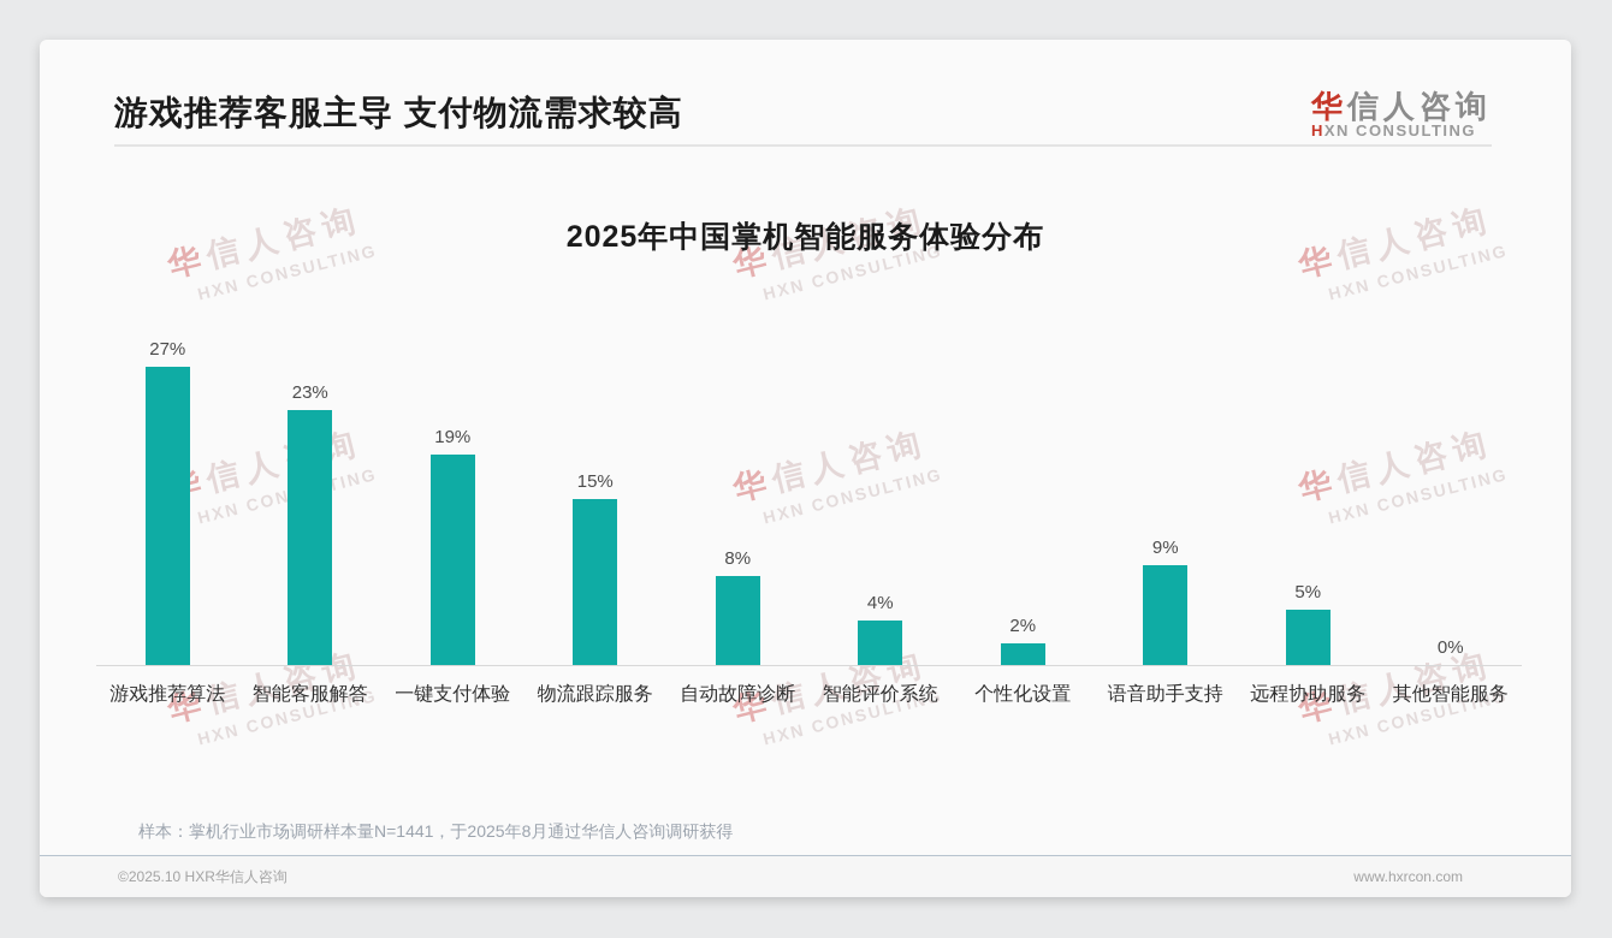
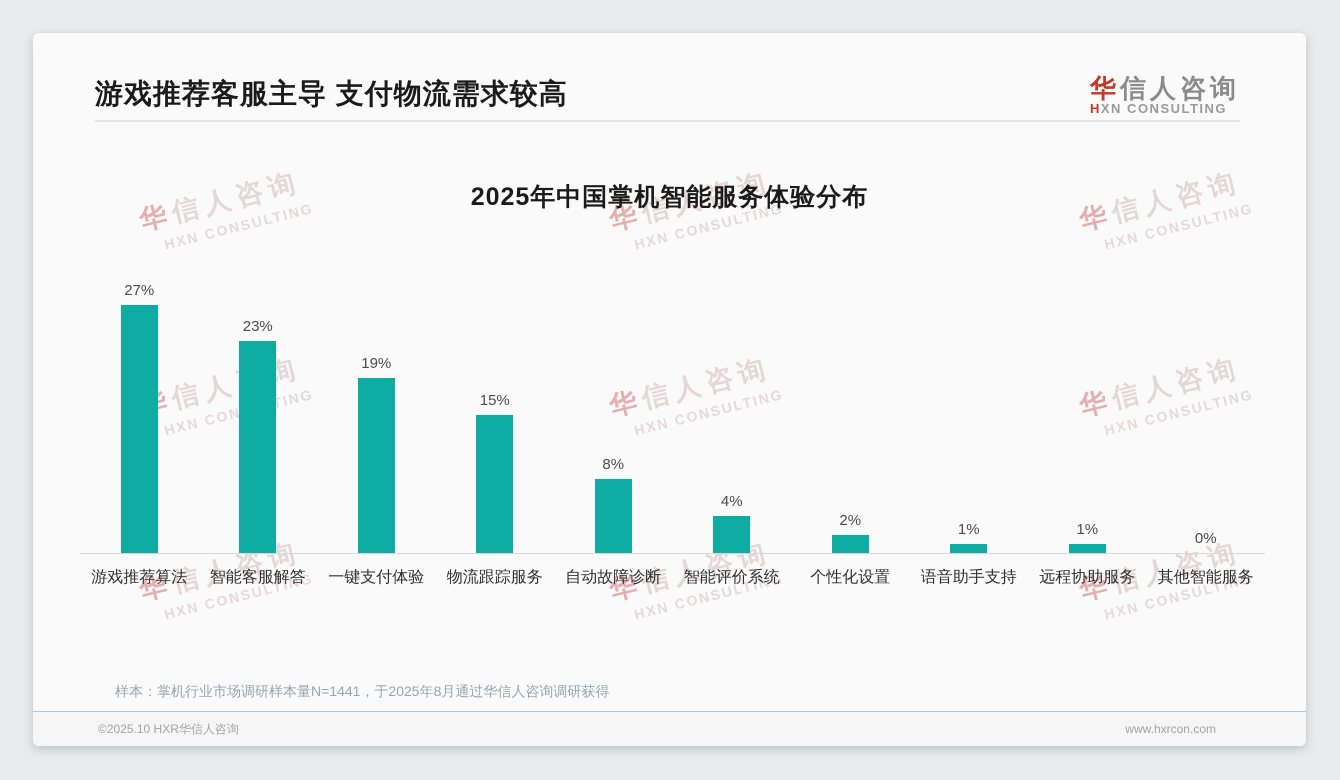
语音助手支持: 9% -> 1%
远程协助服务: 5% -> 1%
